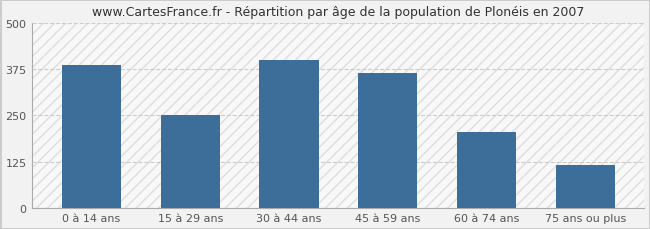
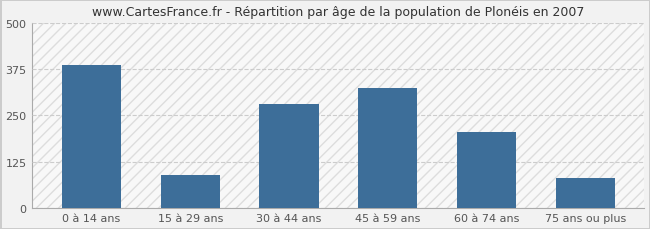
15 à 29 ans: 250 -> 90
30 à 44 ans: 400 -> 280
45 à 59 ans: 365 -> 325
75 ans ou plus: 115 -> 80
